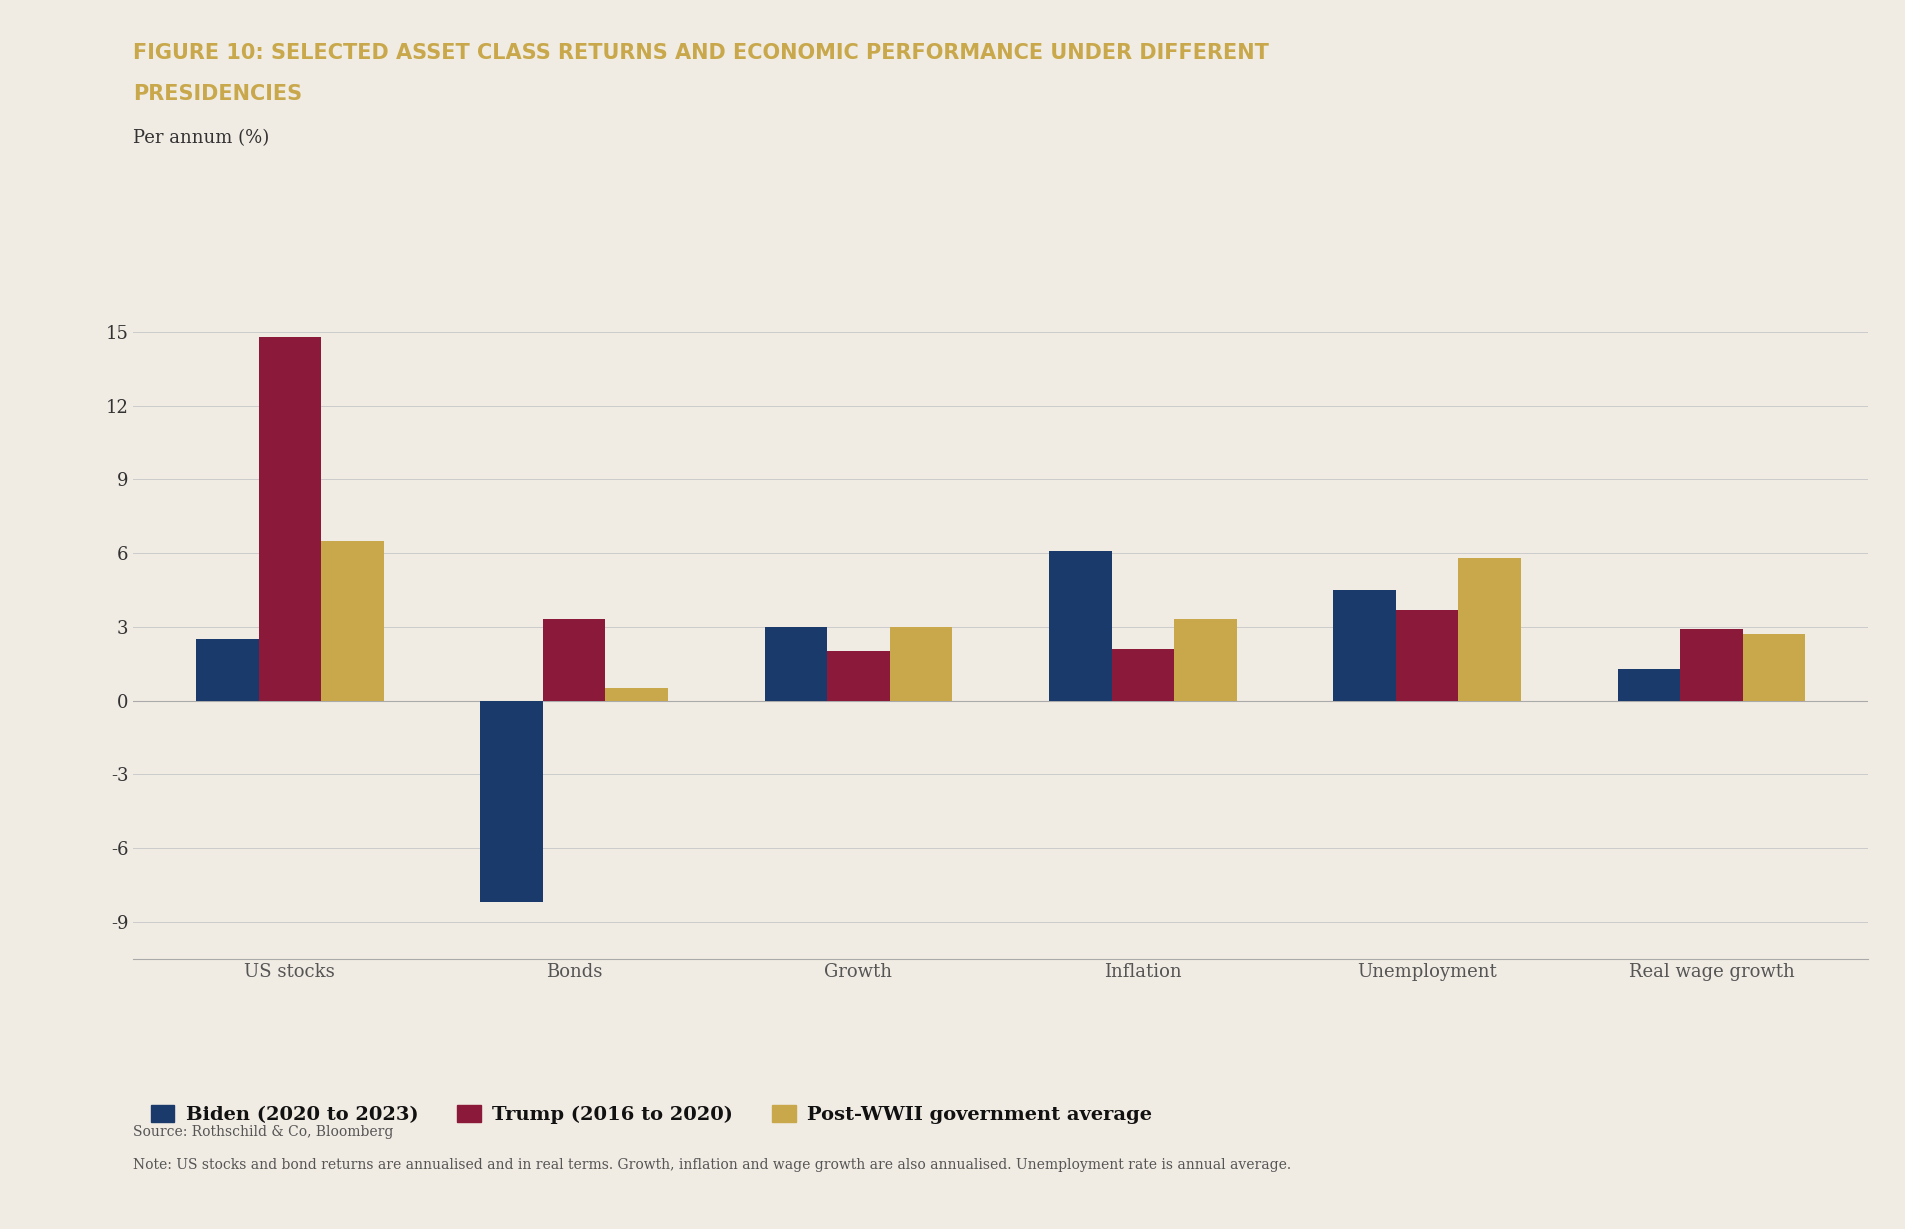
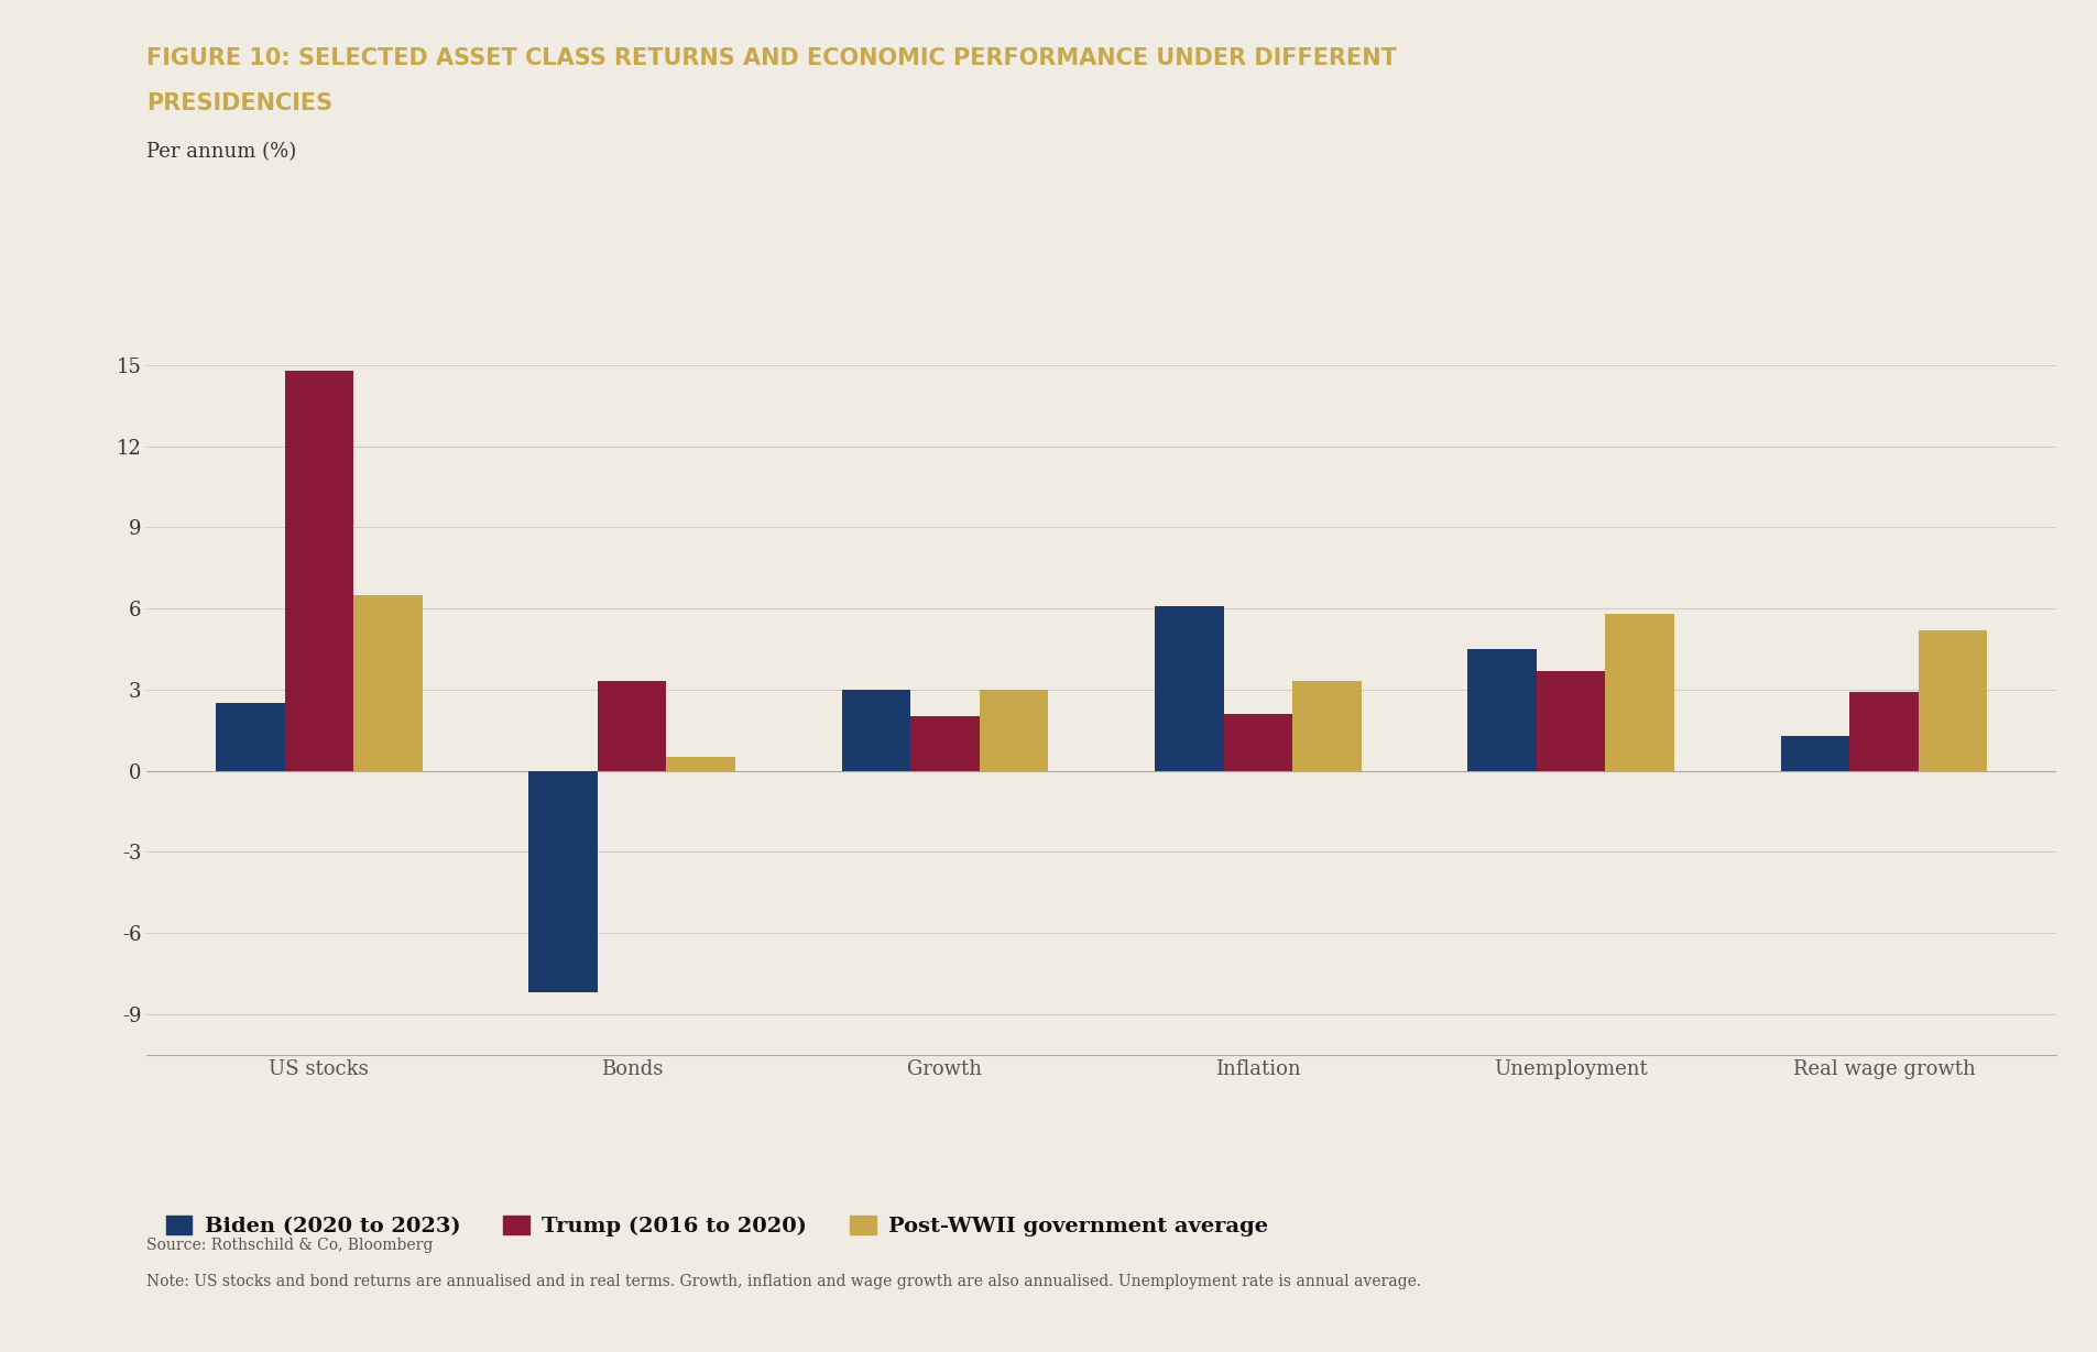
Post-WWII government average/Real wage growth: 2.7 -> 5.2
